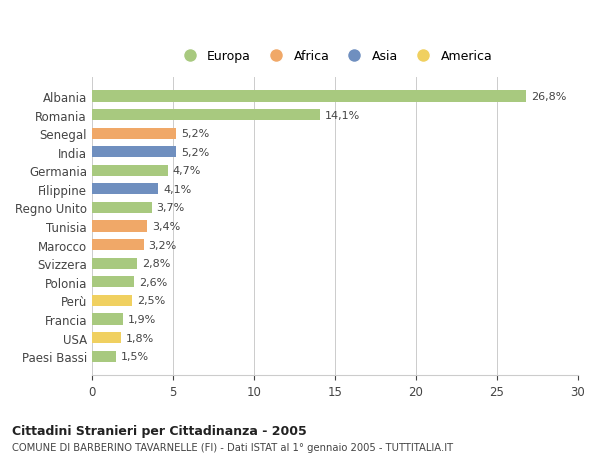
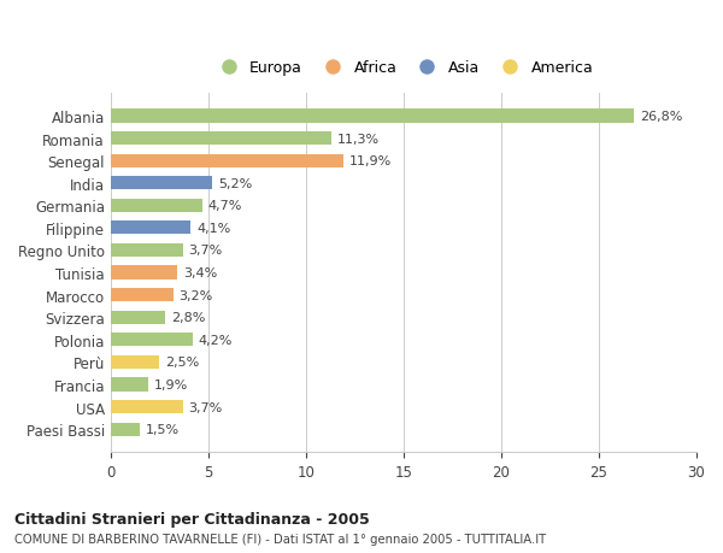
Romania: 14,1% -> 11,3%
Senegal: 5,2% -> 11,9%
Polonia: 2,6% -> 4,2%
USA: 1,8% -> 3,7%
